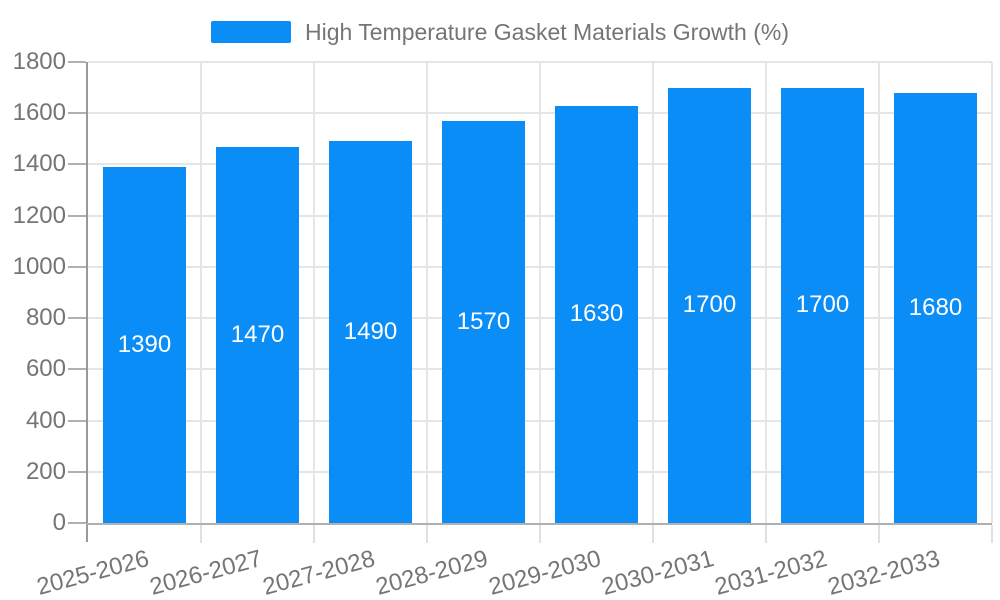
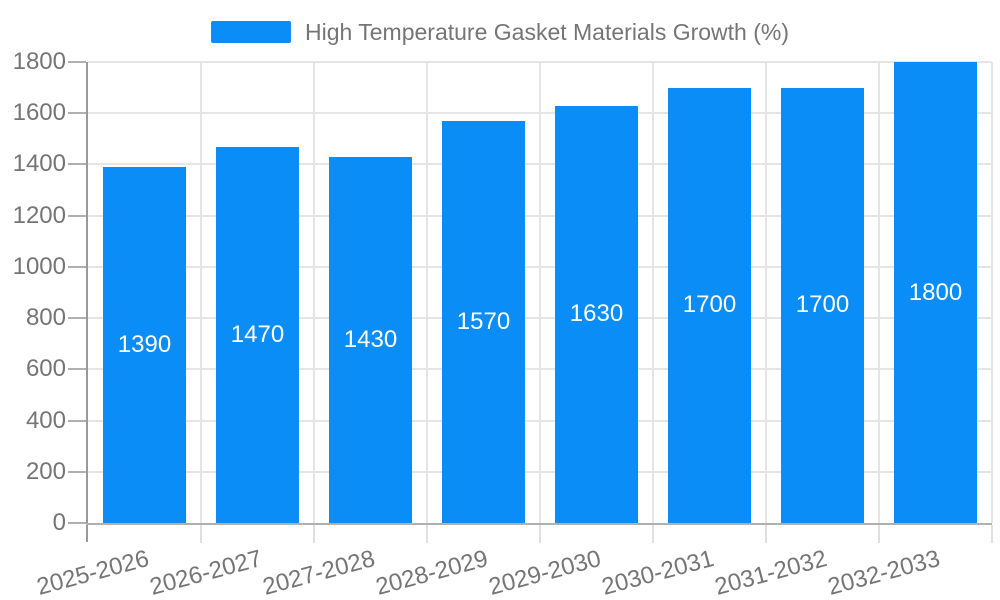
2027-2028: 1490 -> 1430
2032-2033: 1680 -> 1800
